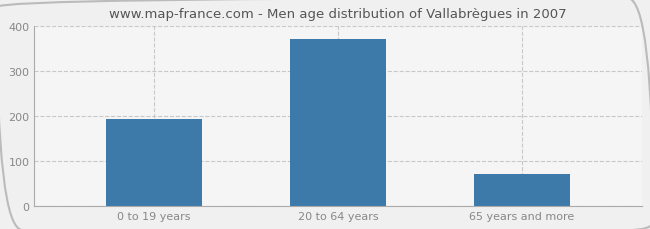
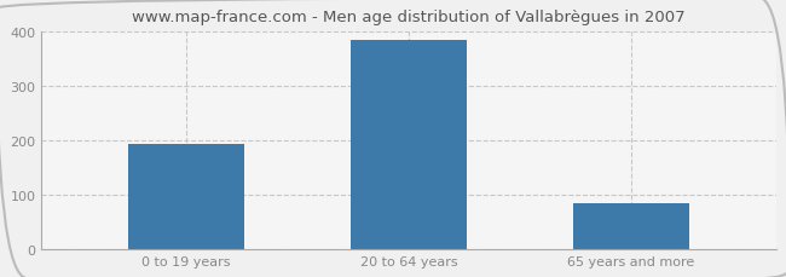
20 to 64 years: 370 -> 383
65 years and more: 70 -> 85
